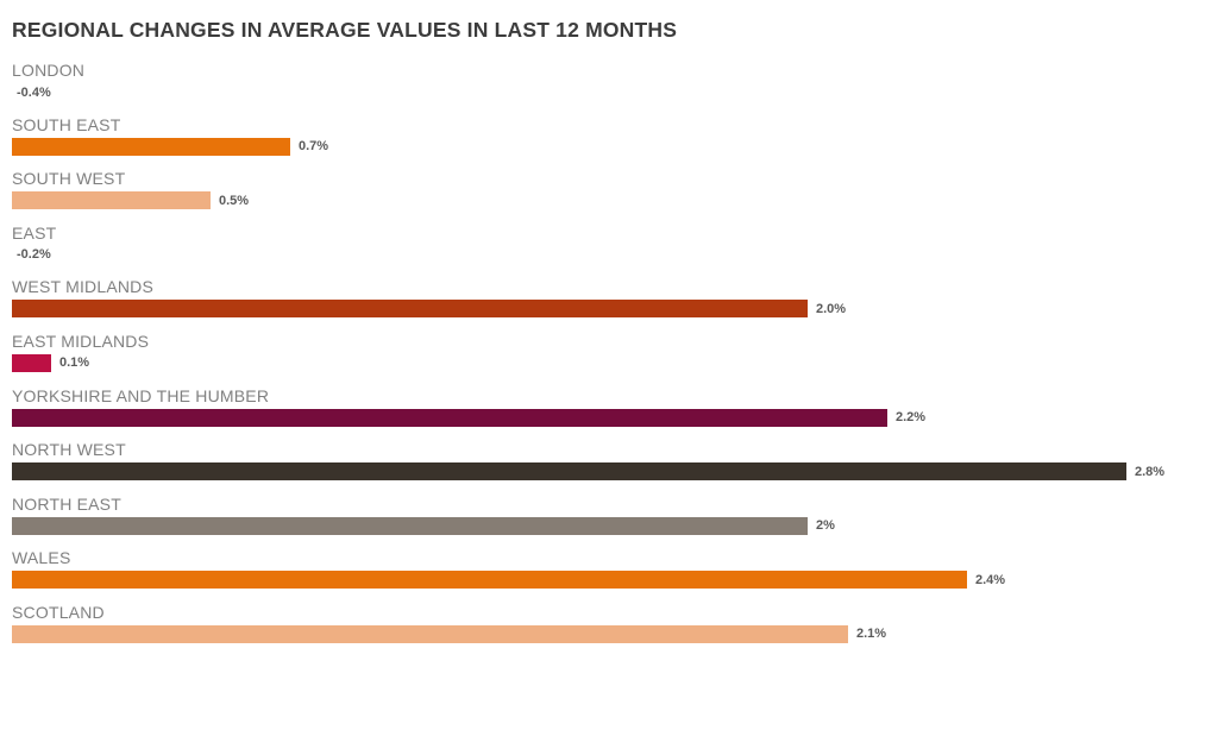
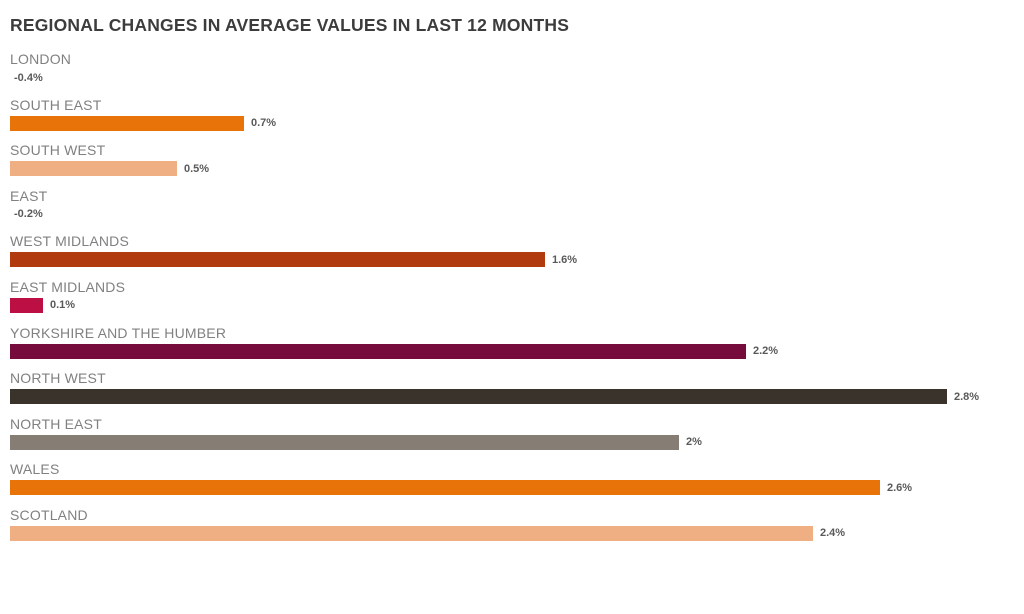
WEST MIDLANDS: 2.0% -> 1.6%
WALES: 2.4% -> 2.6%
SCOTLAND: 2.1% -> 2.4%
